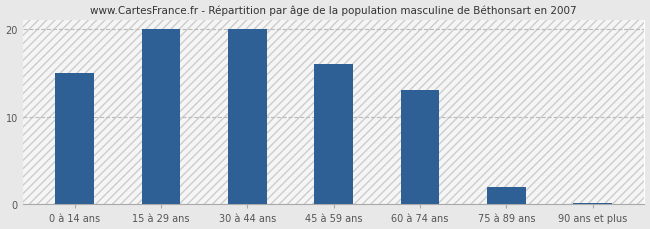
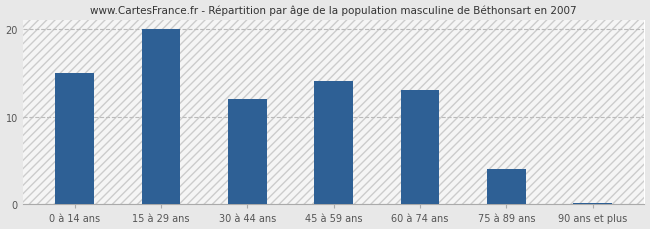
30 à 44 ans: 20.0 -> 12.0
45 à 59 ans: 16.0 -> 14.0
75 à 89 ans: 2.0 -> 4.0
